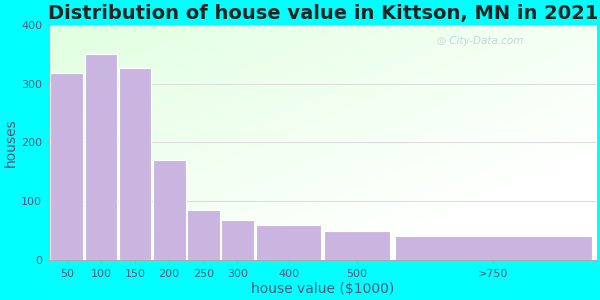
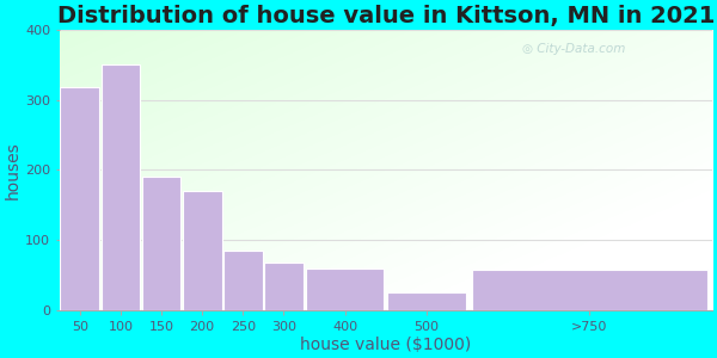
150: 326 -> 190
500: 50 -> 25
>750: 40 -> 58
